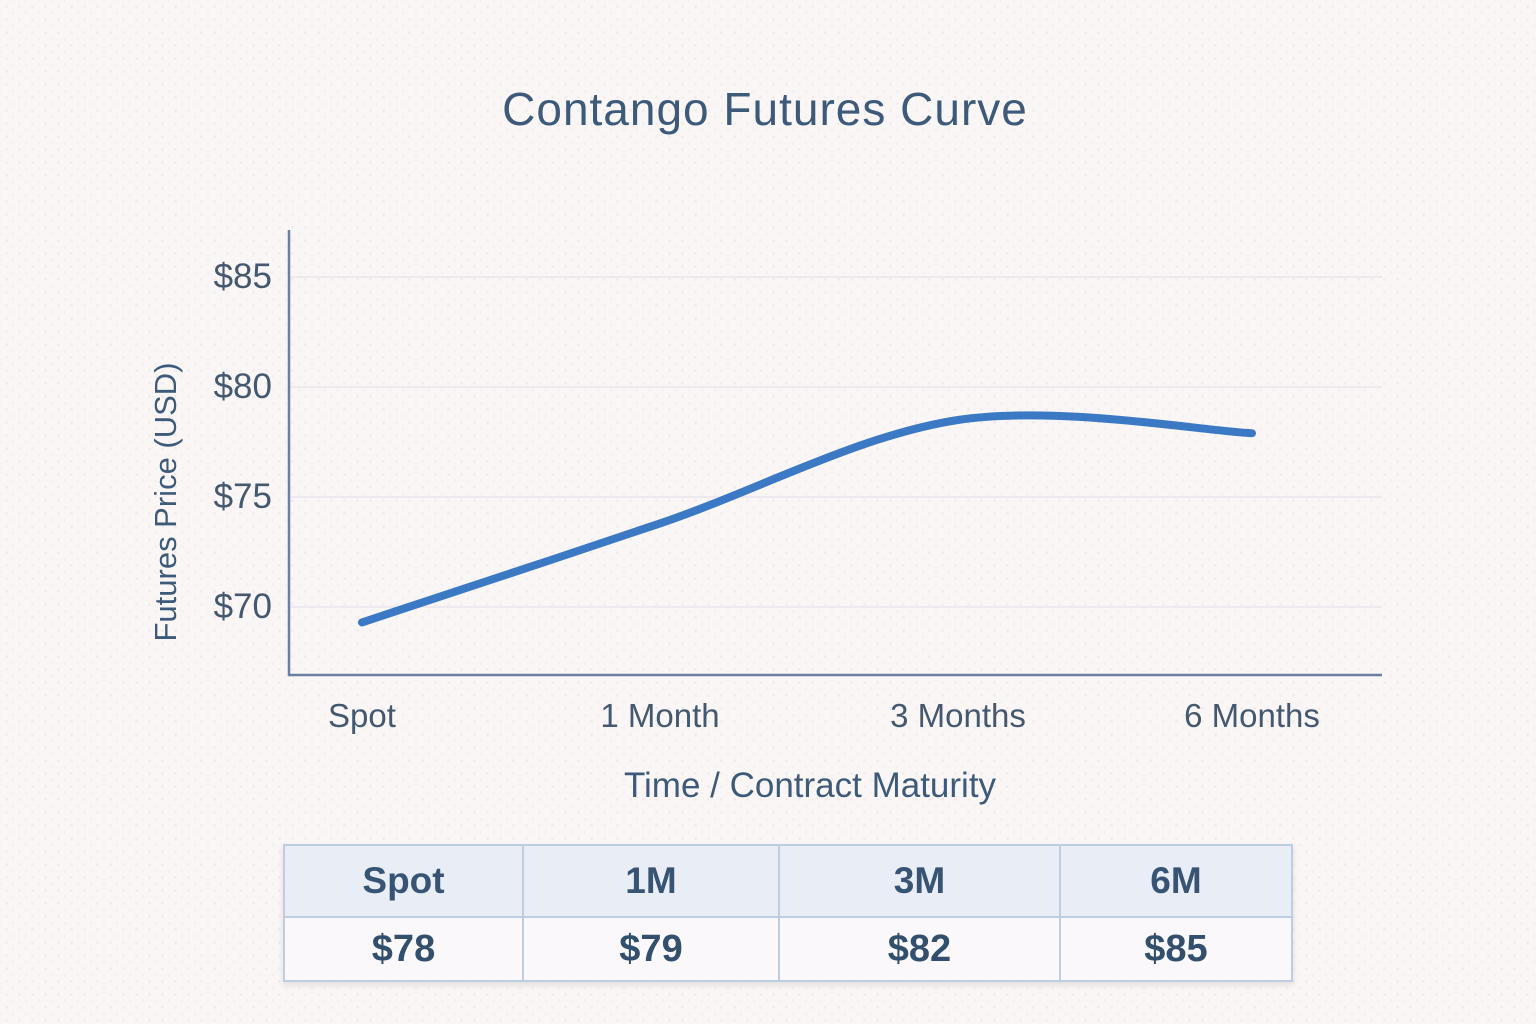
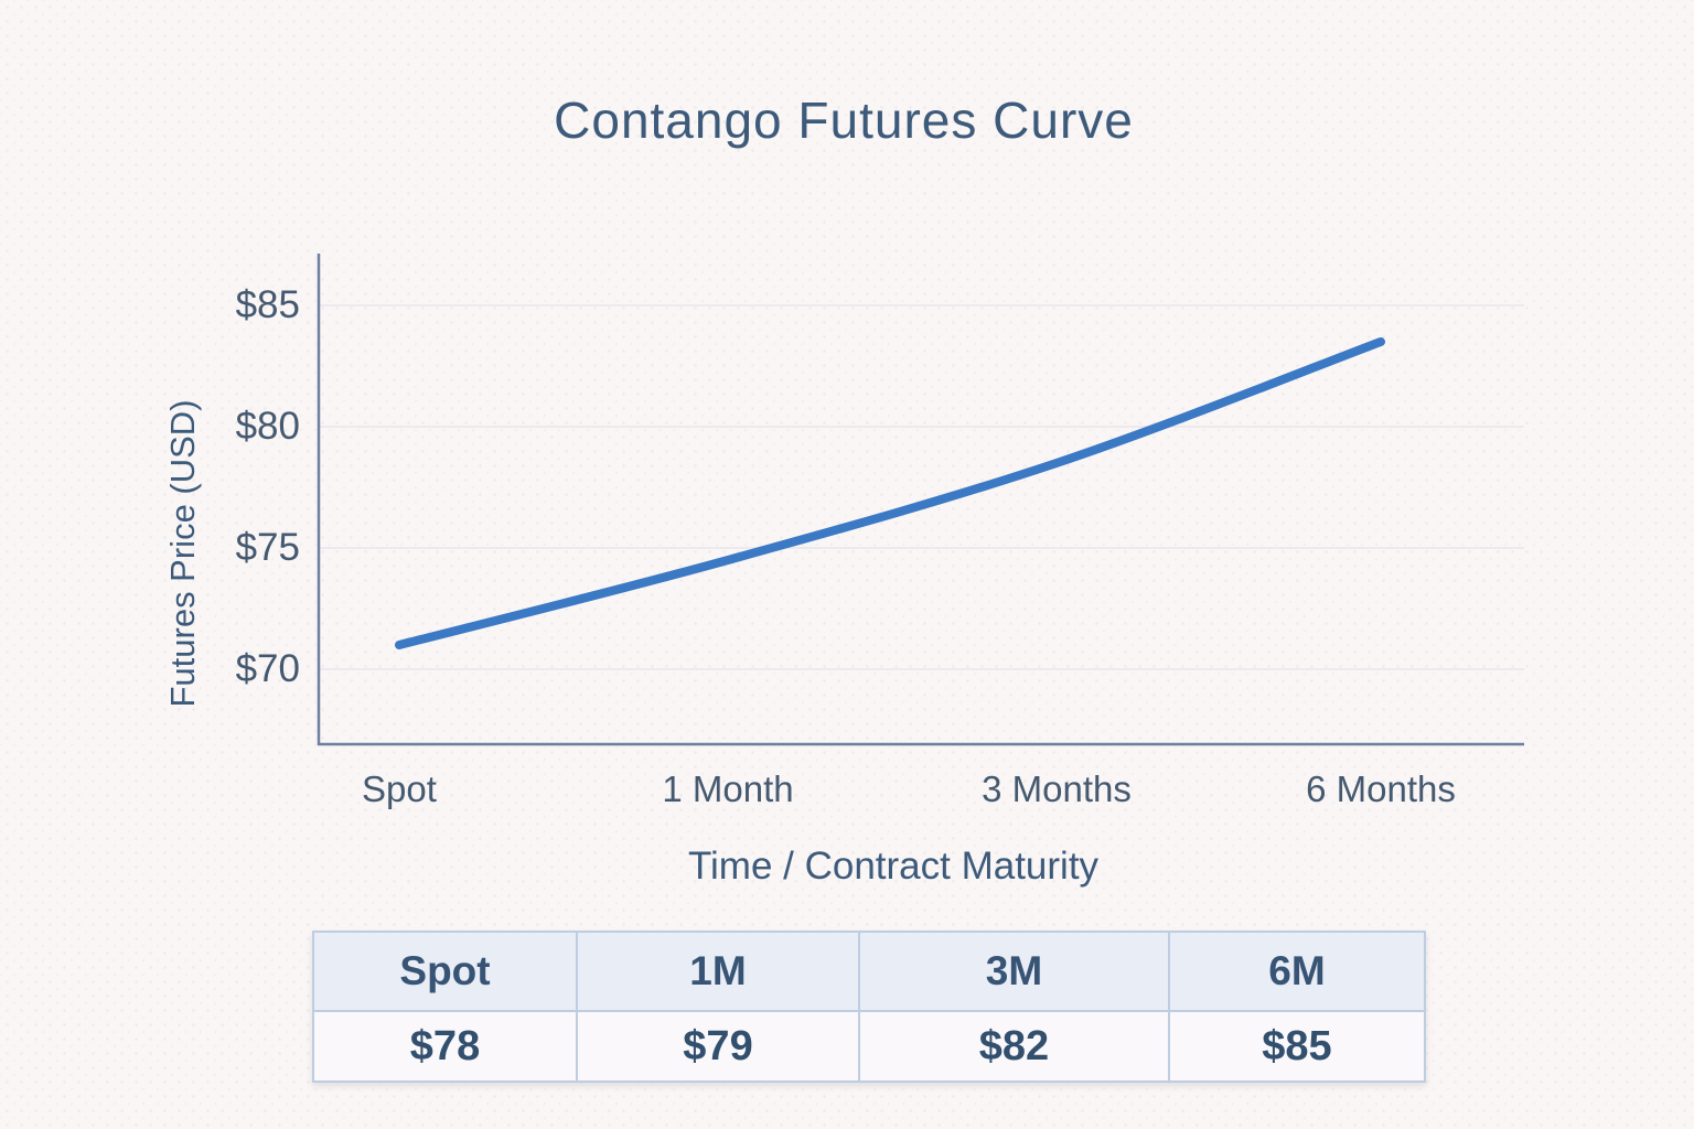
Spot: $69.3 -> $71.0
1 Month: $73.8 -> $74.5
6 Months: $77.9 -> $83.5
